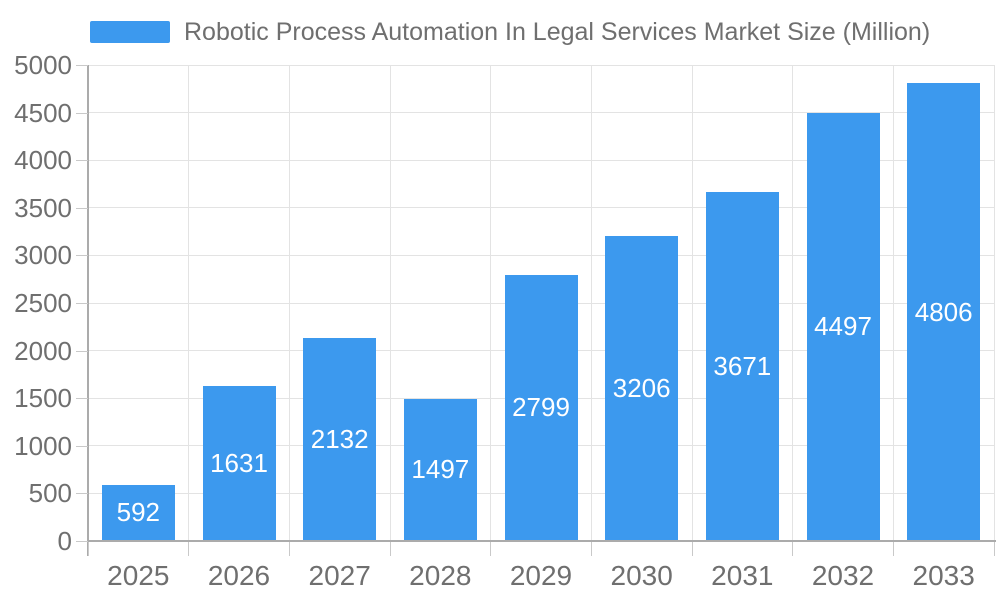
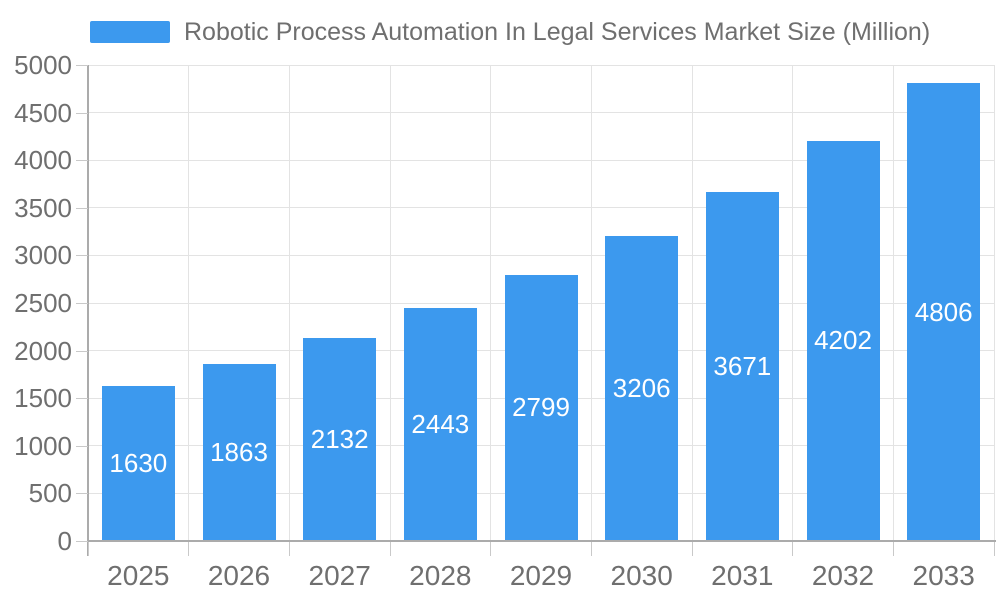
2025: 592 -> 1630
2026: 1631 -> 1863
2028: 1497 -> 2443
2032: 4497 -> 4202
